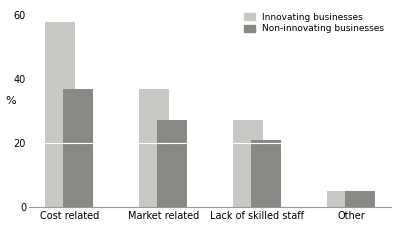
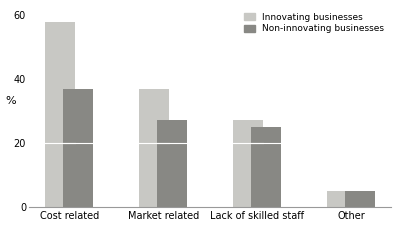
Non-innovating businesses/Lack of skilled staff: 21 -> 25
